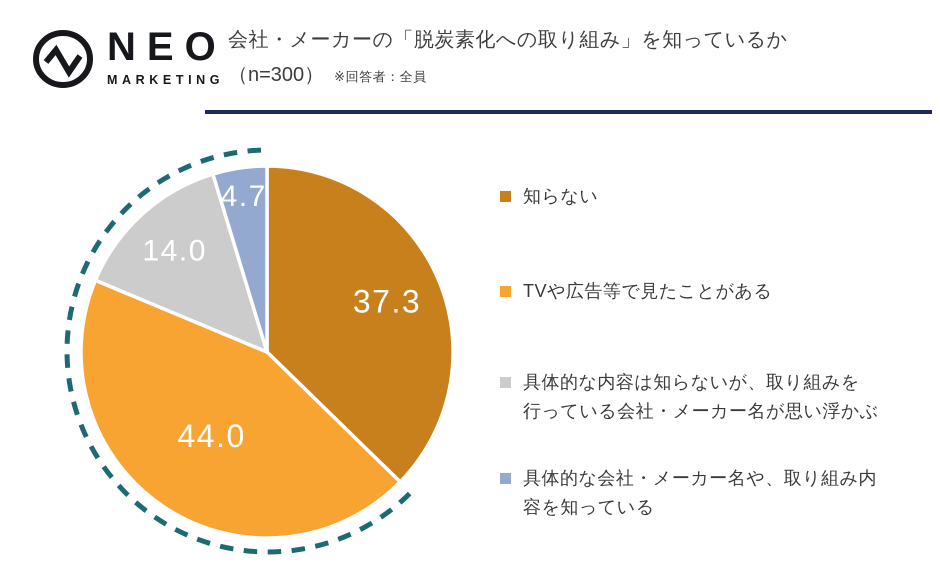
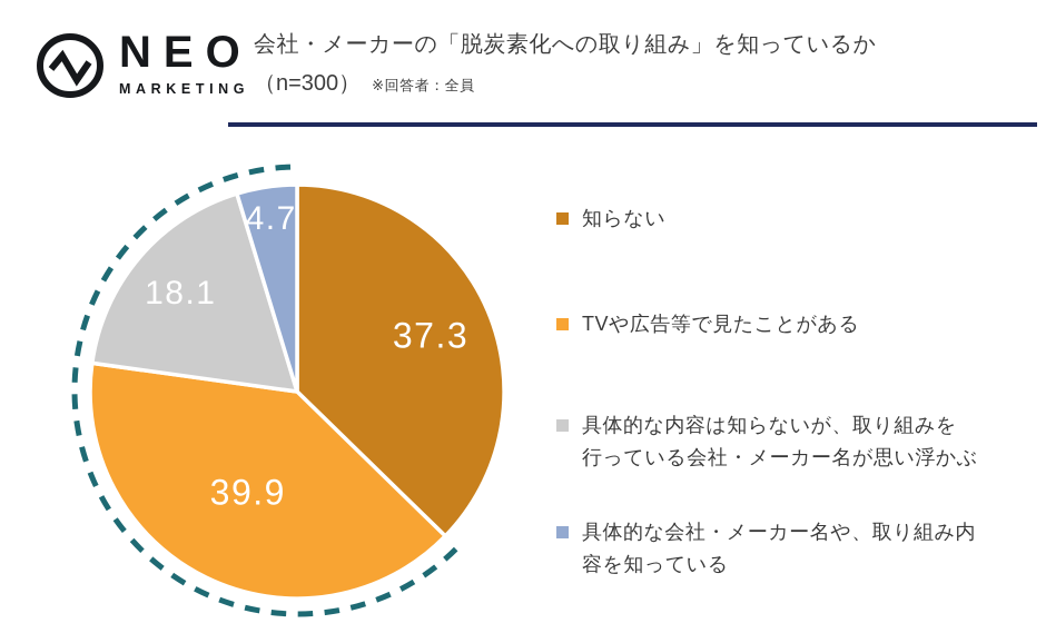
TVや広告等で見たことがある: 44.0 -> 39.9
具体的な内容は知らないが、取り組みを 行っている会社・メーカー名が思い浮かぶ: 14.0 -> 18.1
